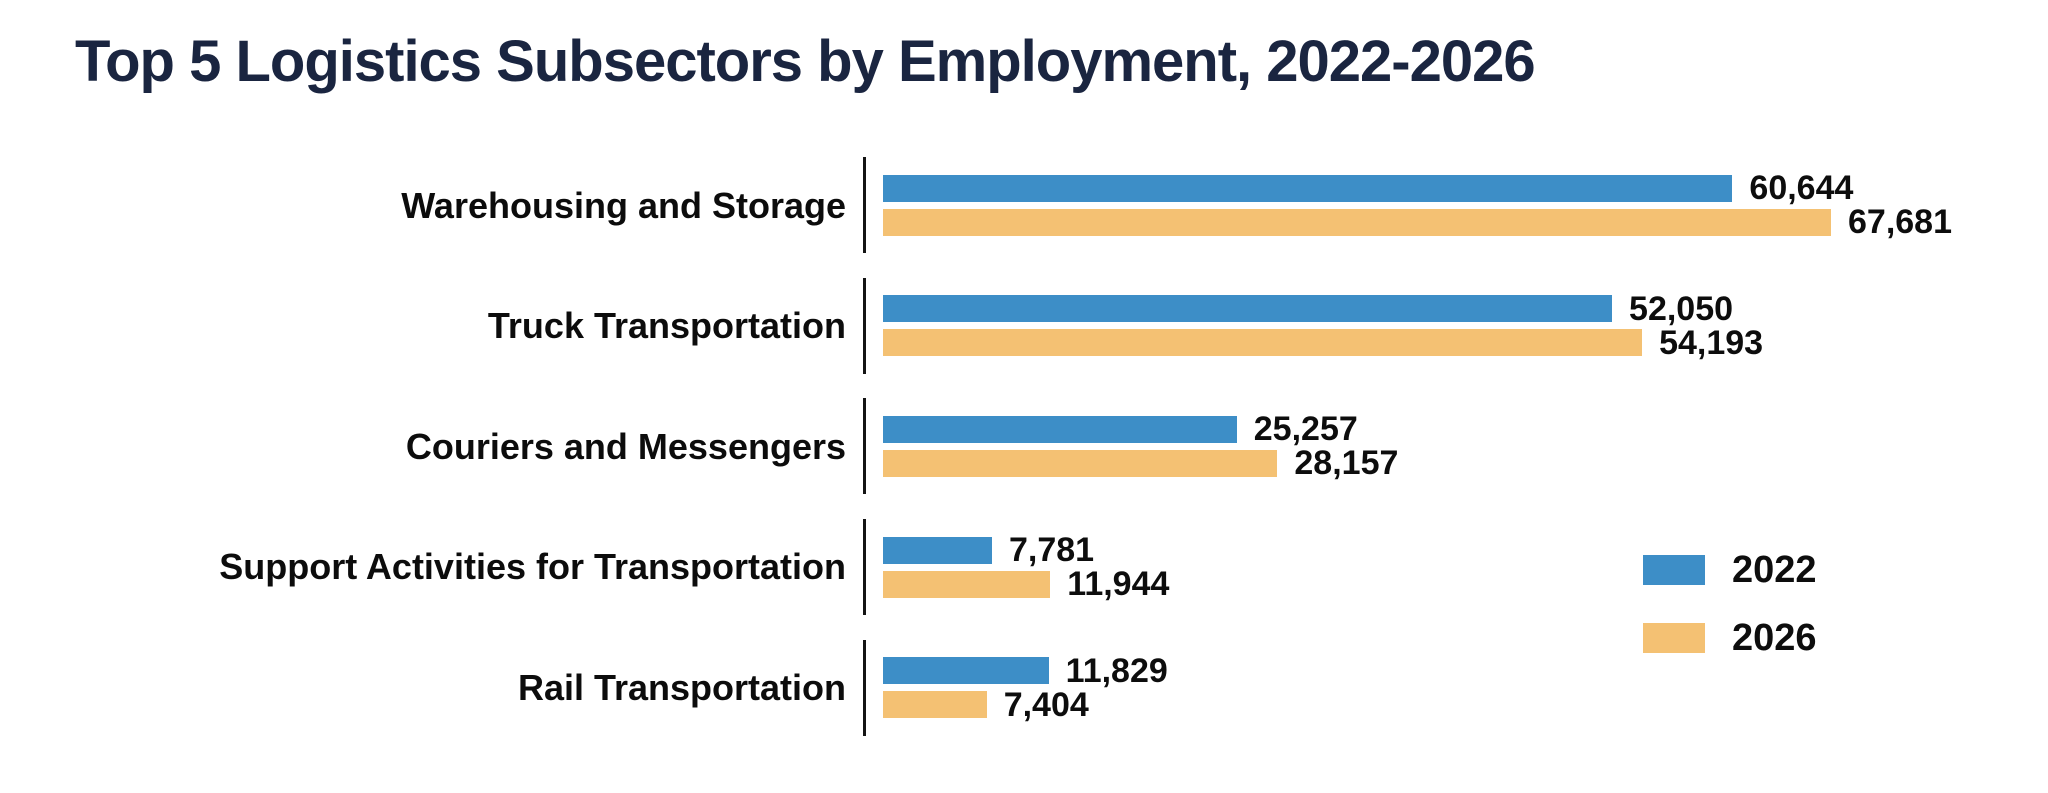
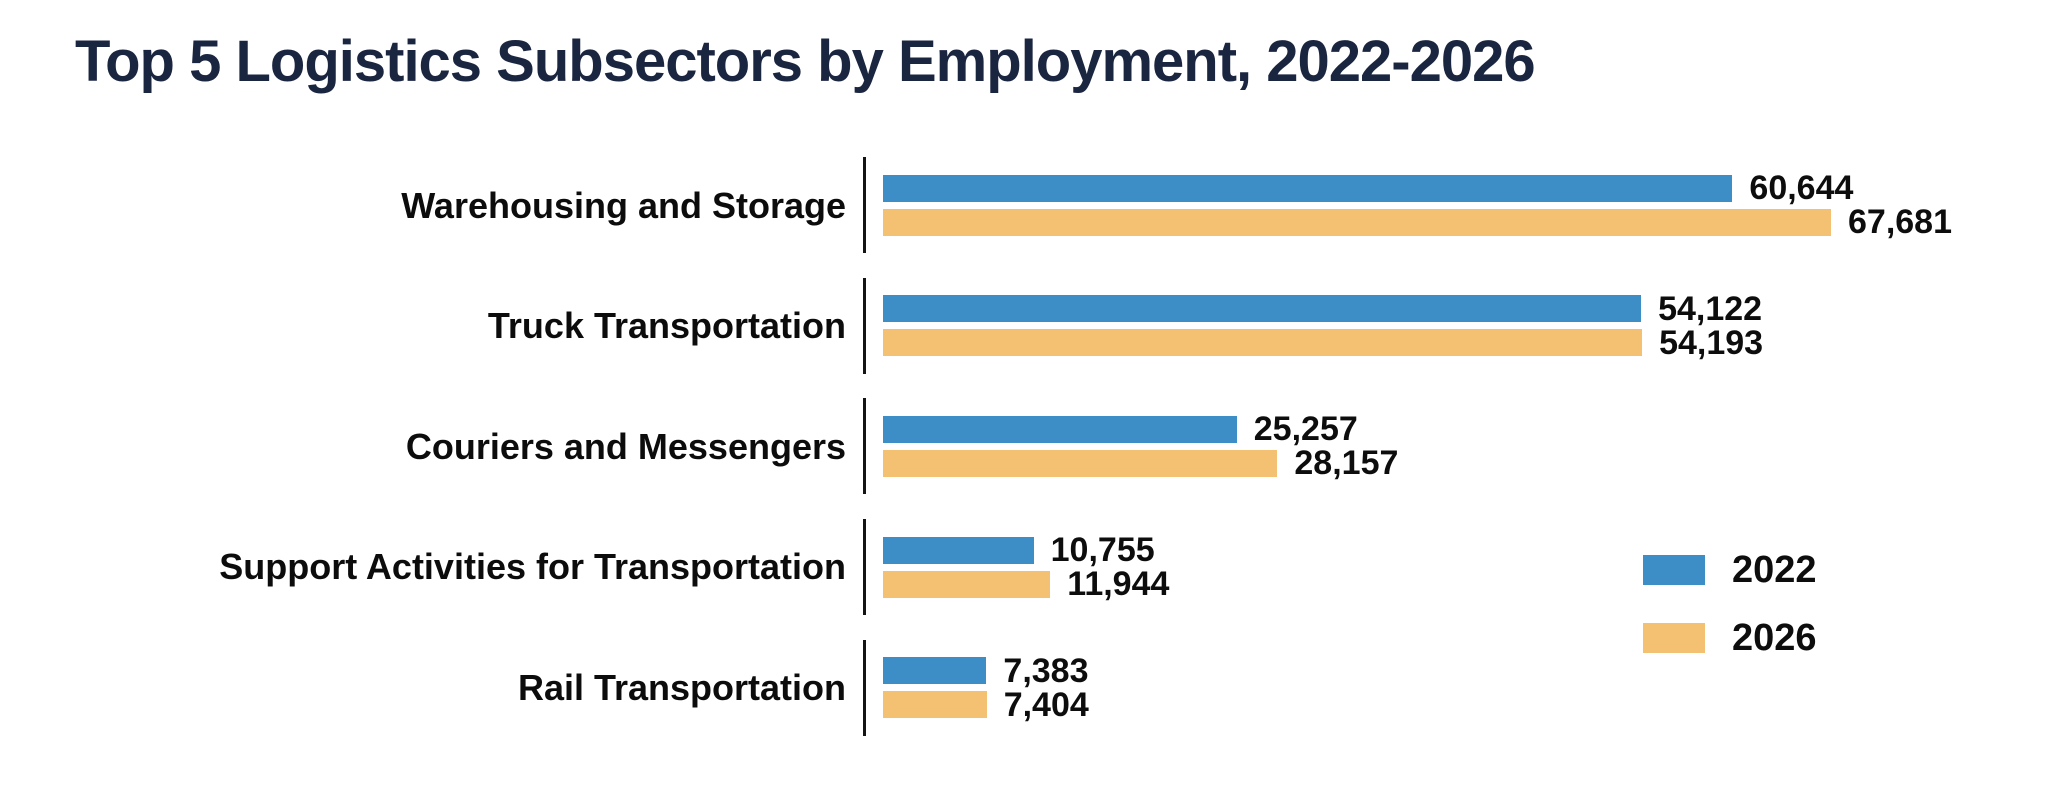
2022/Truck Transportation: 52,050 -> 54,122
2022/Support Activities for Transportation: 7,781 -> 10,755
2022/Rail Transportation: 11,829 -> 7,383
